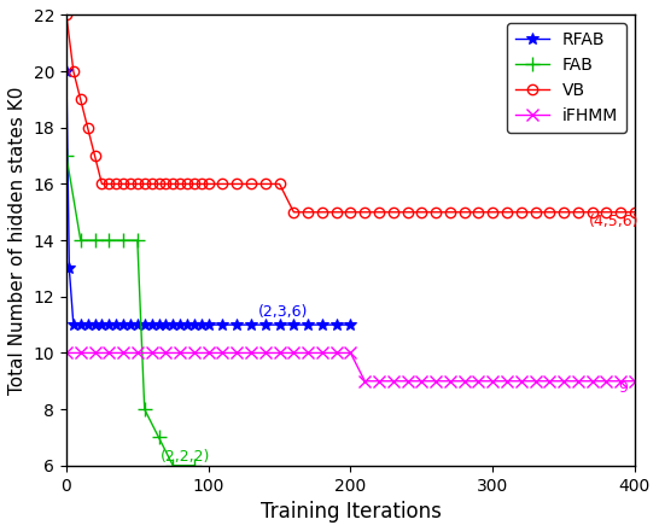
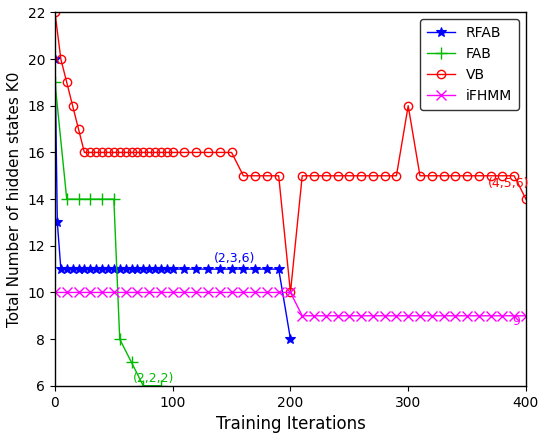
FAB/0: 17 -> 19
RFAB/200: 11 -> 8
VB/200: 15 -> 10
VB/300: 15 -> 18
VB/400: 15 -> 14
